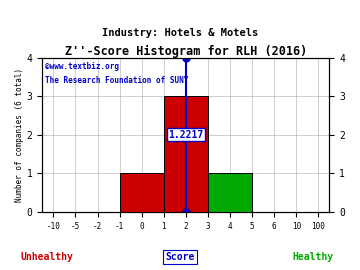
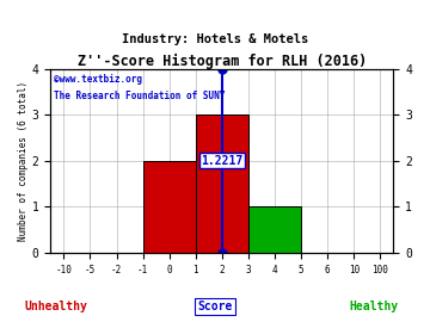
0: 1 -> 2
